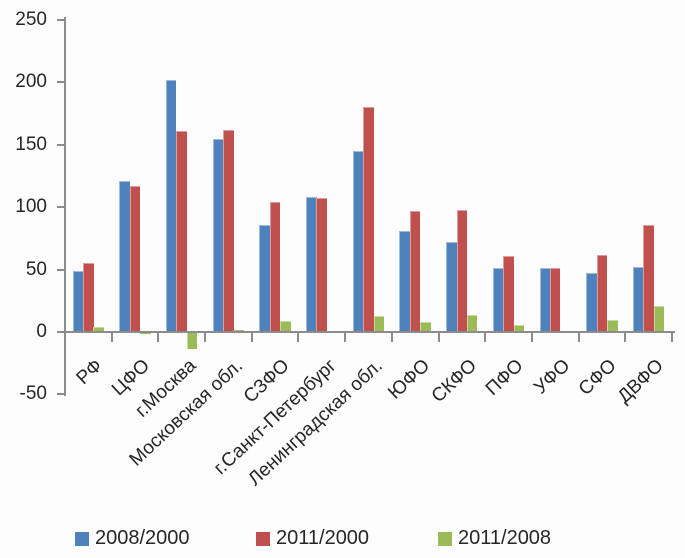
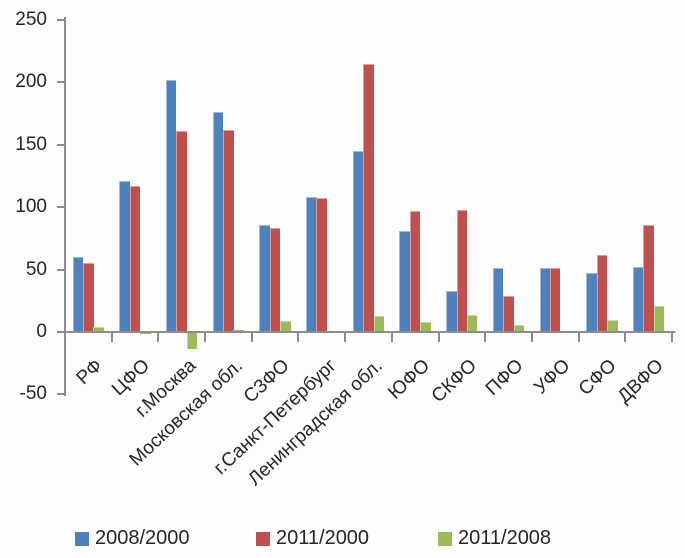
2008/2000/РФ: 49 -> 60
2008/2000/Московская обл.: 155 -> 176
2011/2000/СЗФО: 104 -> 83
2011/2000/Ленинградская обл.: 180 -> 215
2008/2000/СКФО: 72 -> 33
2011/2000/ПФО: 61 -> 29
